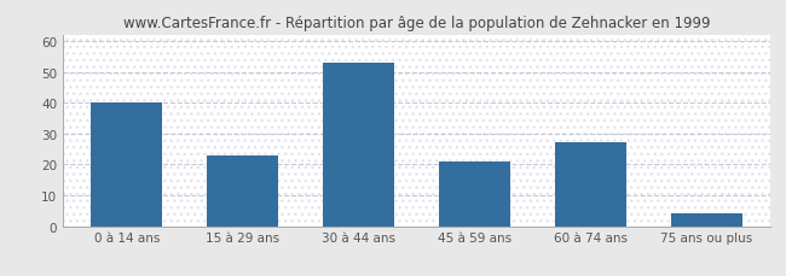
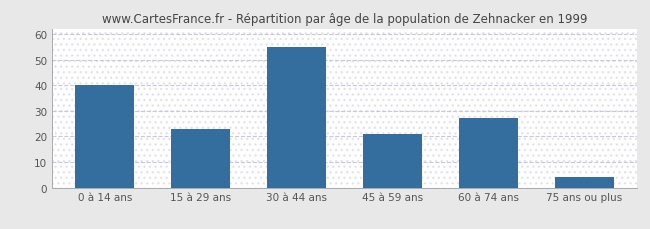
30 à 44 ans: 53 -> 55
